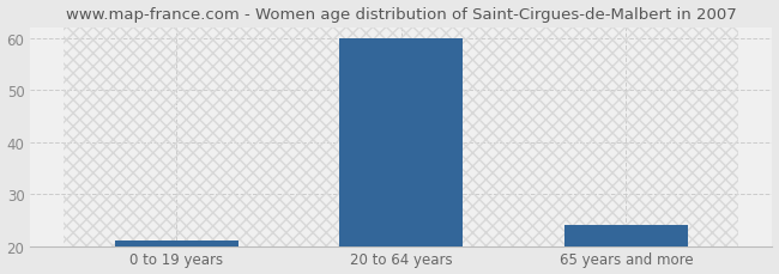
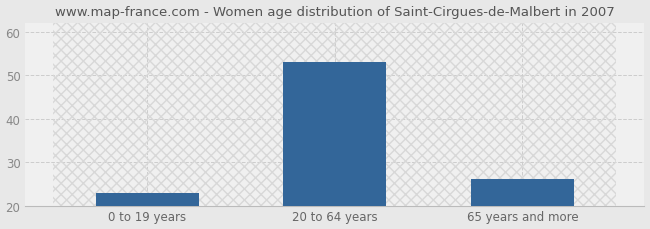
0 to 19 years: 21 -> 23
20 to 64 years: 60 -> 53
65 years and more: 24 -> 26
